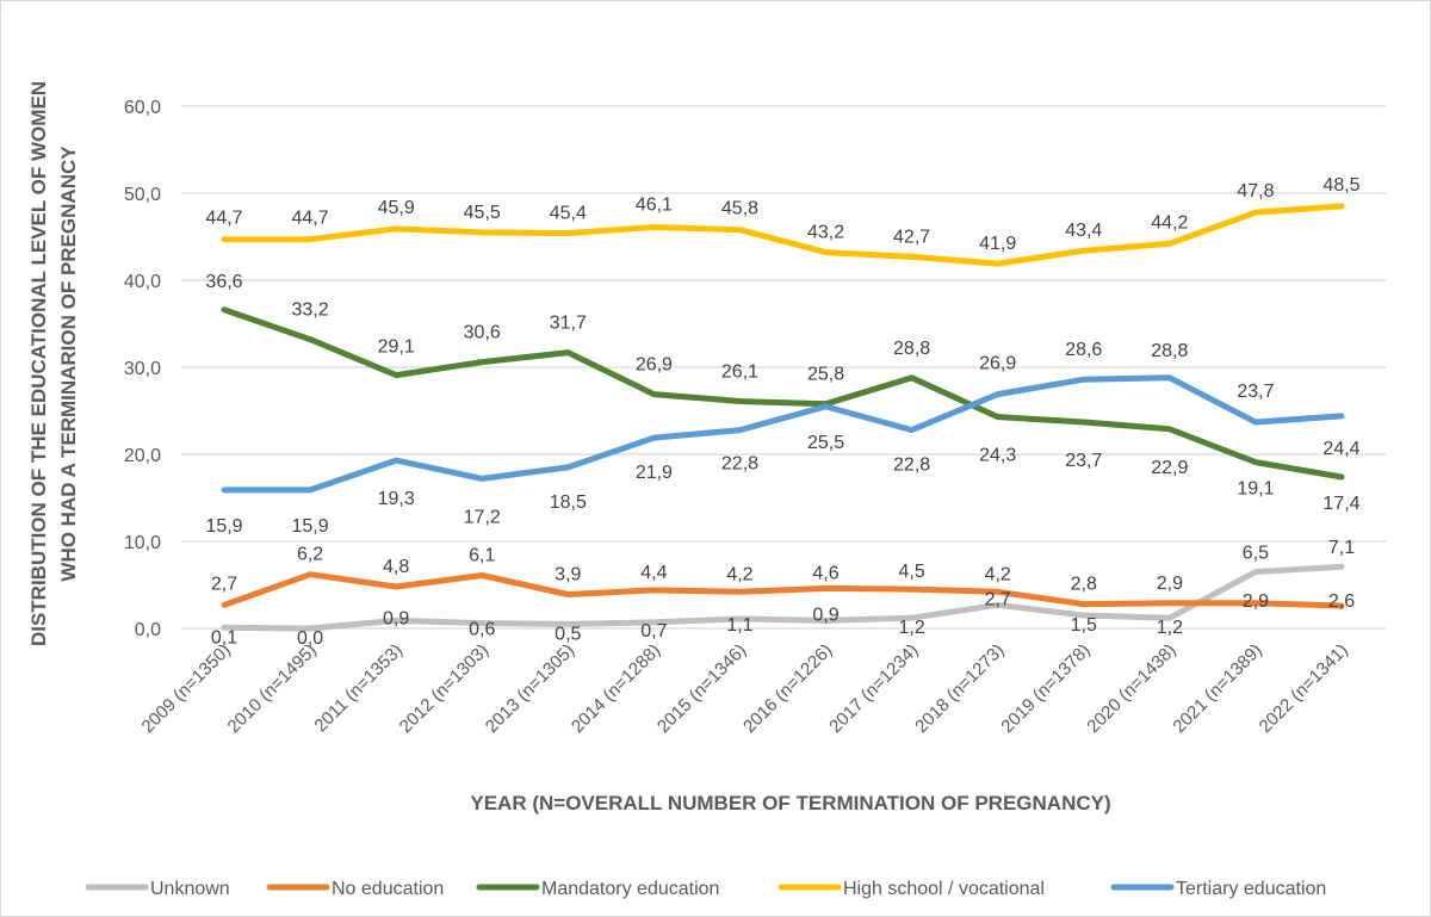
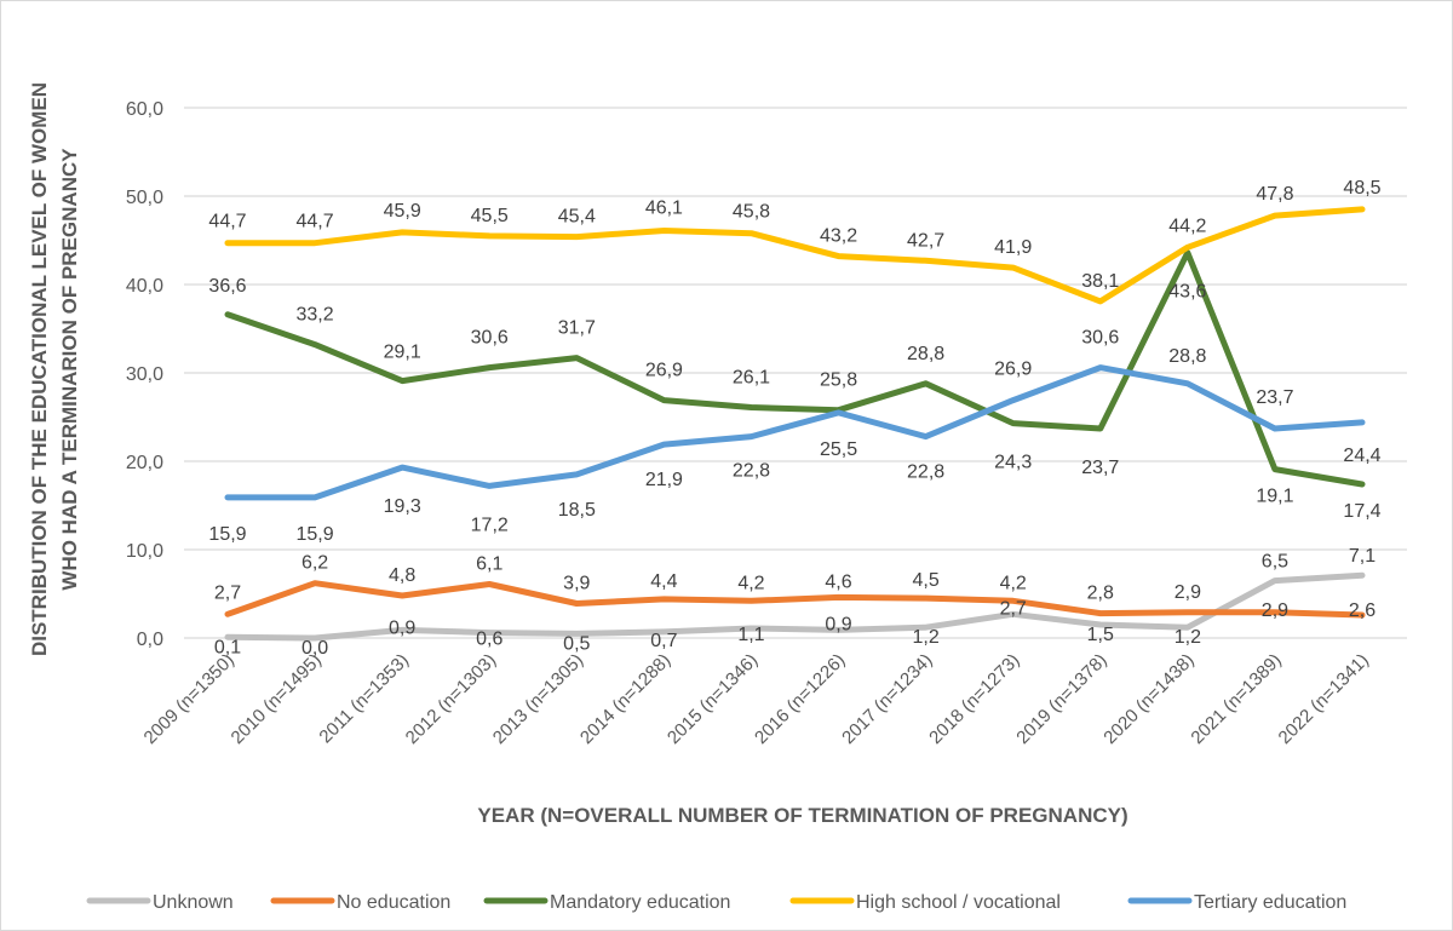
High school / vocational/2019 (n=1378): 43,4 -> 38,1
Tertiary education/2019 (n=1378): 28,6 -> 30,6
Mandatory education/2020 (n=1438): 22,9 -> 43,6
